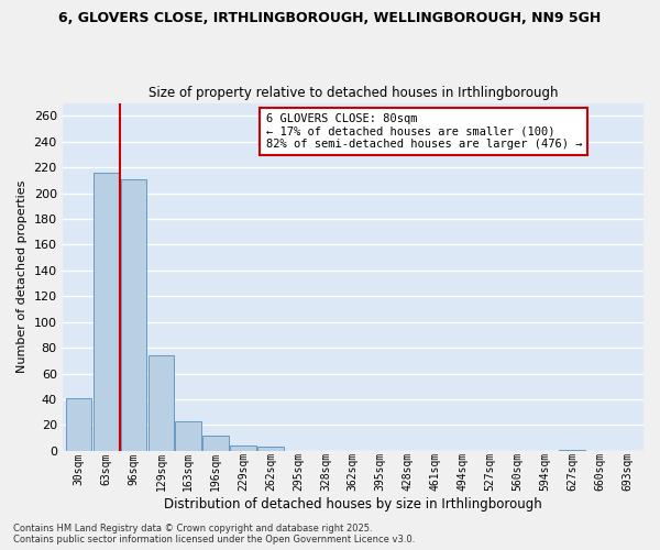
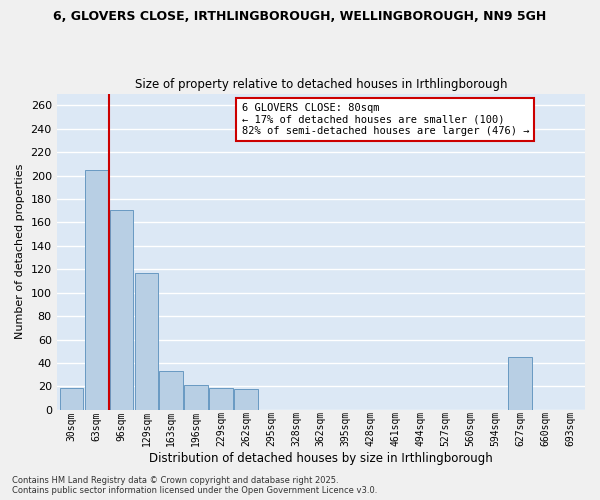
30sqm: 41 -> 19
63sqm: 216 -> 205
96sqm: 211 -> 171
129sqm: 74 -> 117
163sqm: 23 -> 33
196sqm: 12 -> 21
229sqm: 4 -> 19
262sqm: 3 -> 18
627sqm: 1 -> 45
